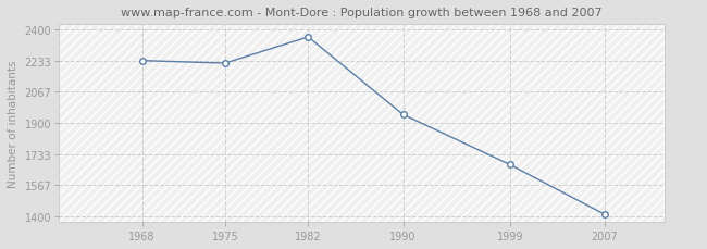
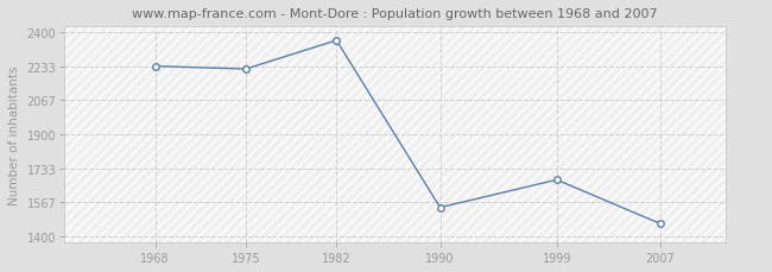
1990: 1940 -> 1540
2007: 1410 -> 1460
